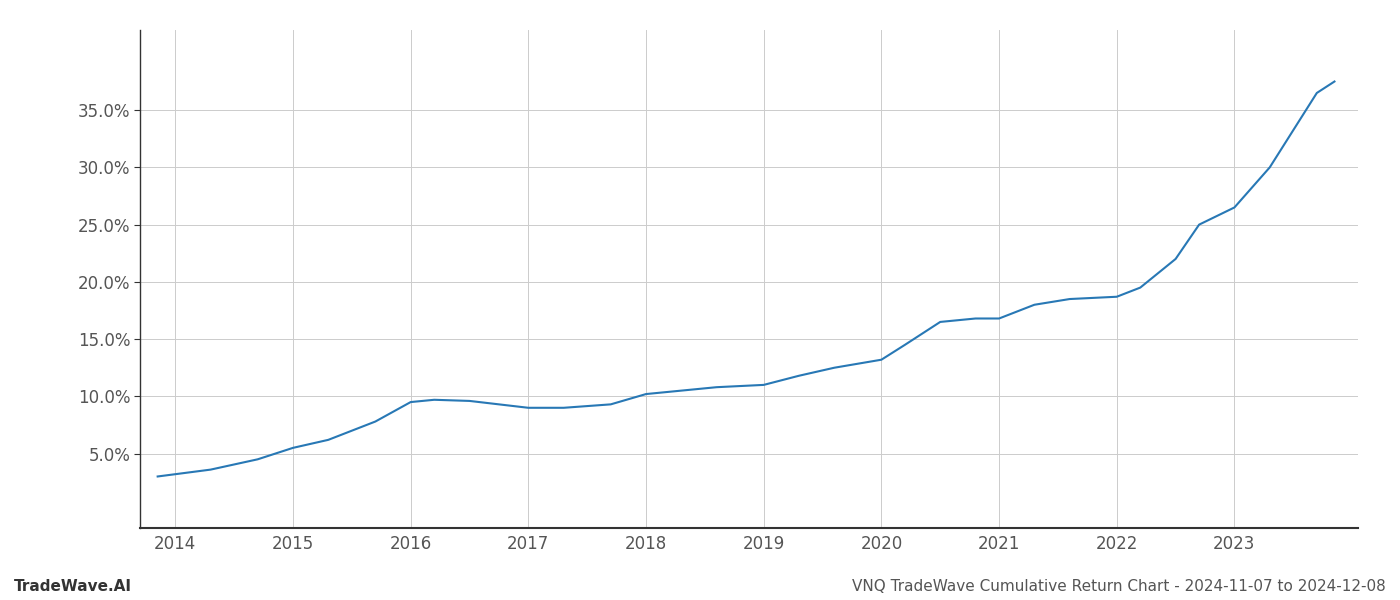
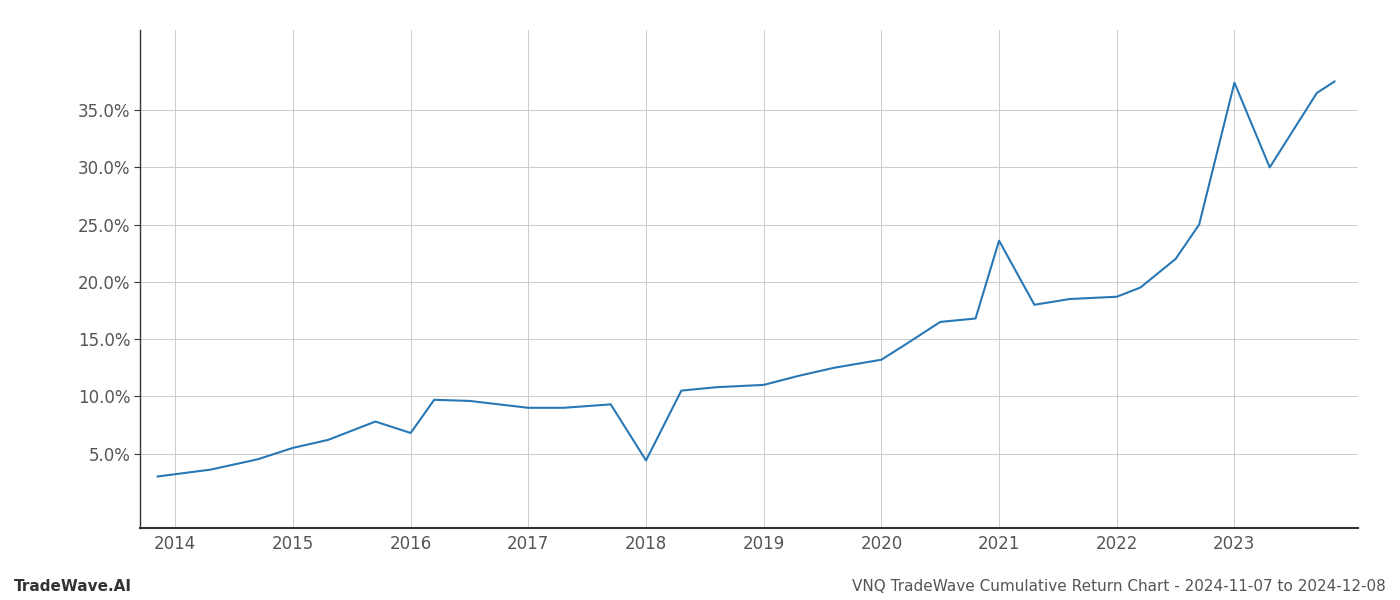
2016: 9.5% -> 6.8%
2018: 10.2% -> 4.4%
2021: 16.8% -> 23.6%
2023: 26.5% -> 37.4%
